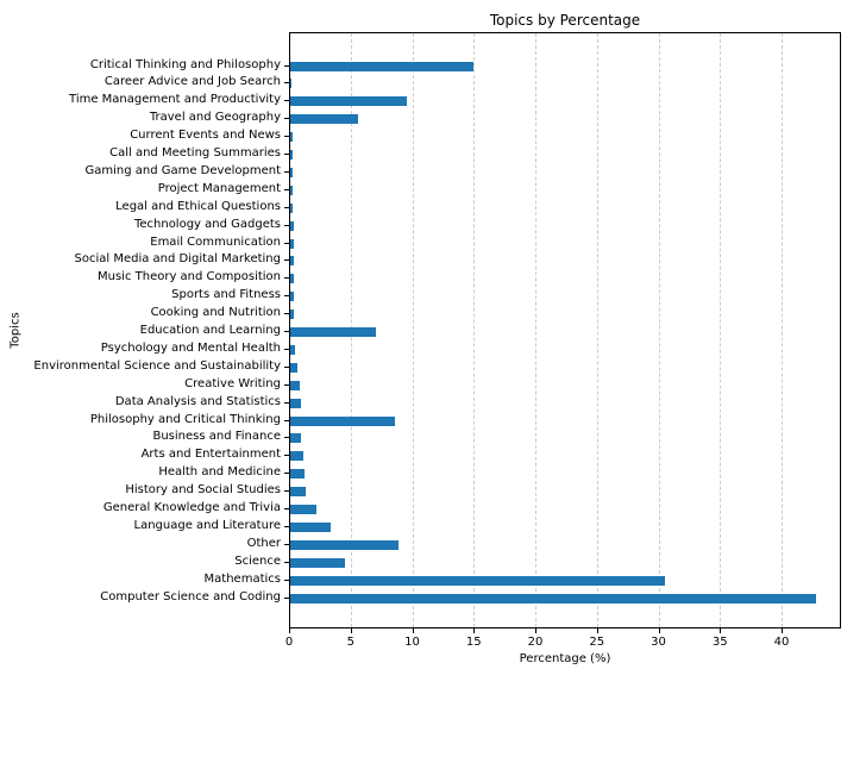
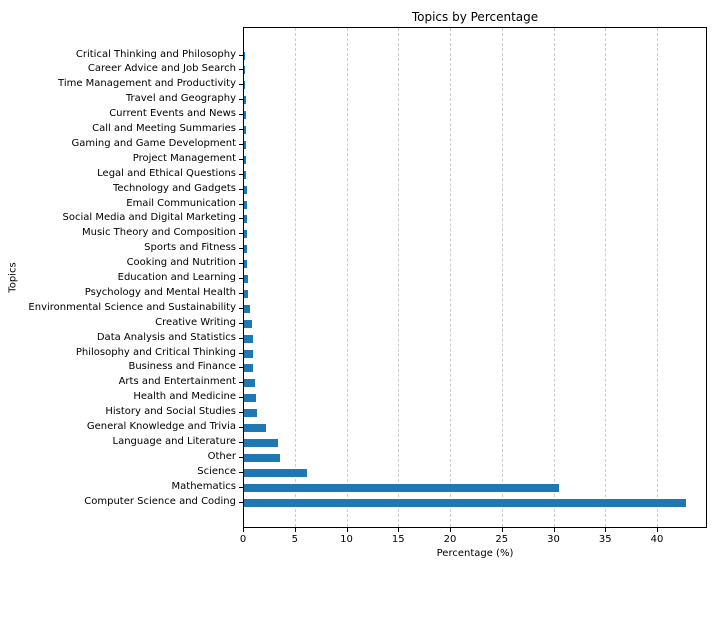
Science: 4.4 -> 6.1
Other: 8.8 -> 3.5
Philosophy and Critical Thinking: 8.5 -> 0.8
Education and Learning: 7.0 -> 0.4
Travel and Geography: 5.5 -> 0.1
Time Management and Productivity: 9.5 -> 0.1
Critical Thinking and Philosophy: 14.9 -> 0.1
